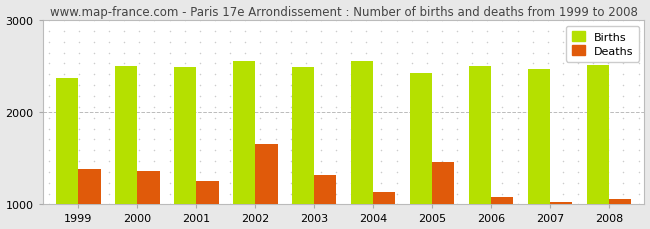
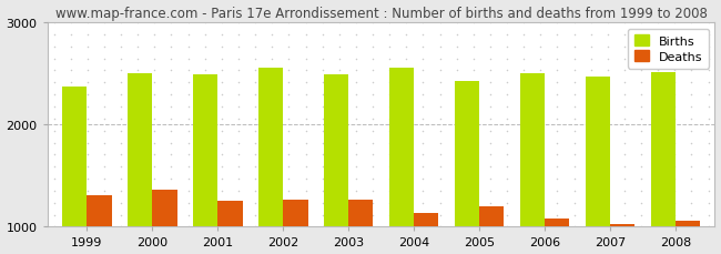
Deaths/1999: 1380 -> 1310
Deaths/2002: 1660 -> 1260
Deaths/2003: 1320 -> 1260
Deaths/2005: 1460 -> 1200
